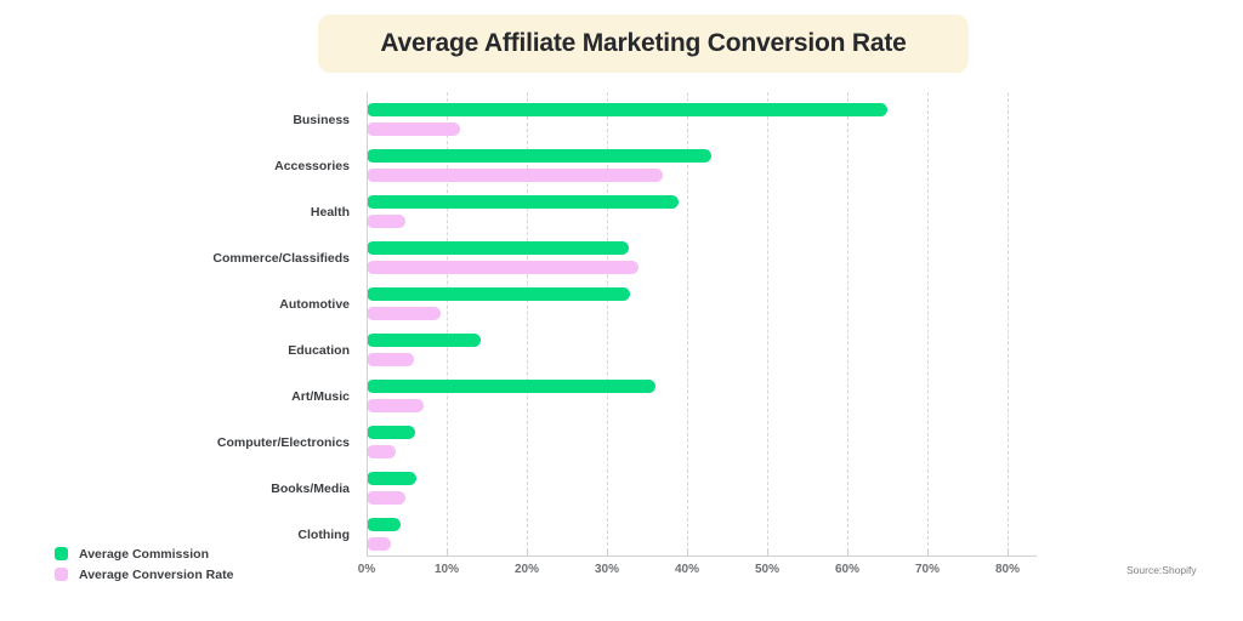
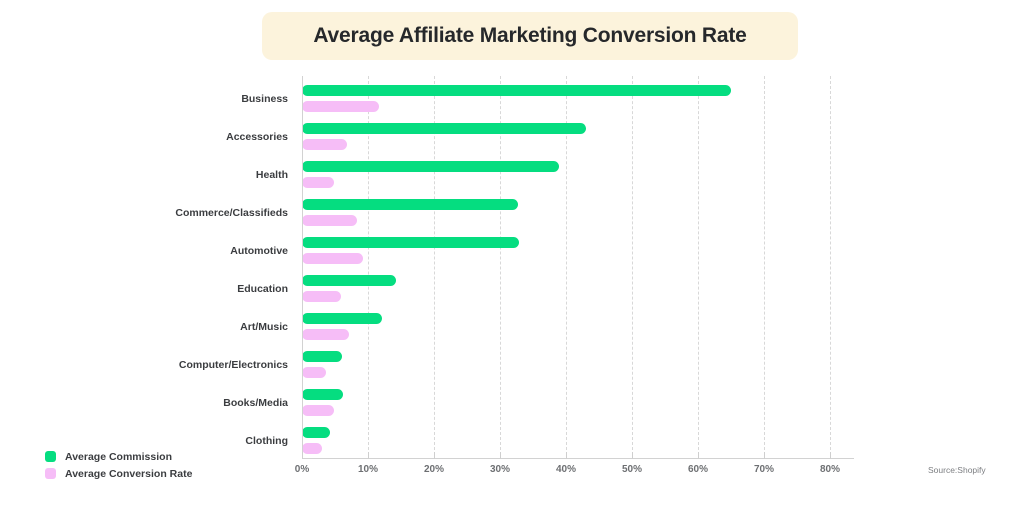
Average Conversion Rate/Accessories: 37% -> 7%
Average Conversion Rate/Commerce/Classifieds: 34% -> 8%
Average Commission/Art/Music: 36% -> 12%
